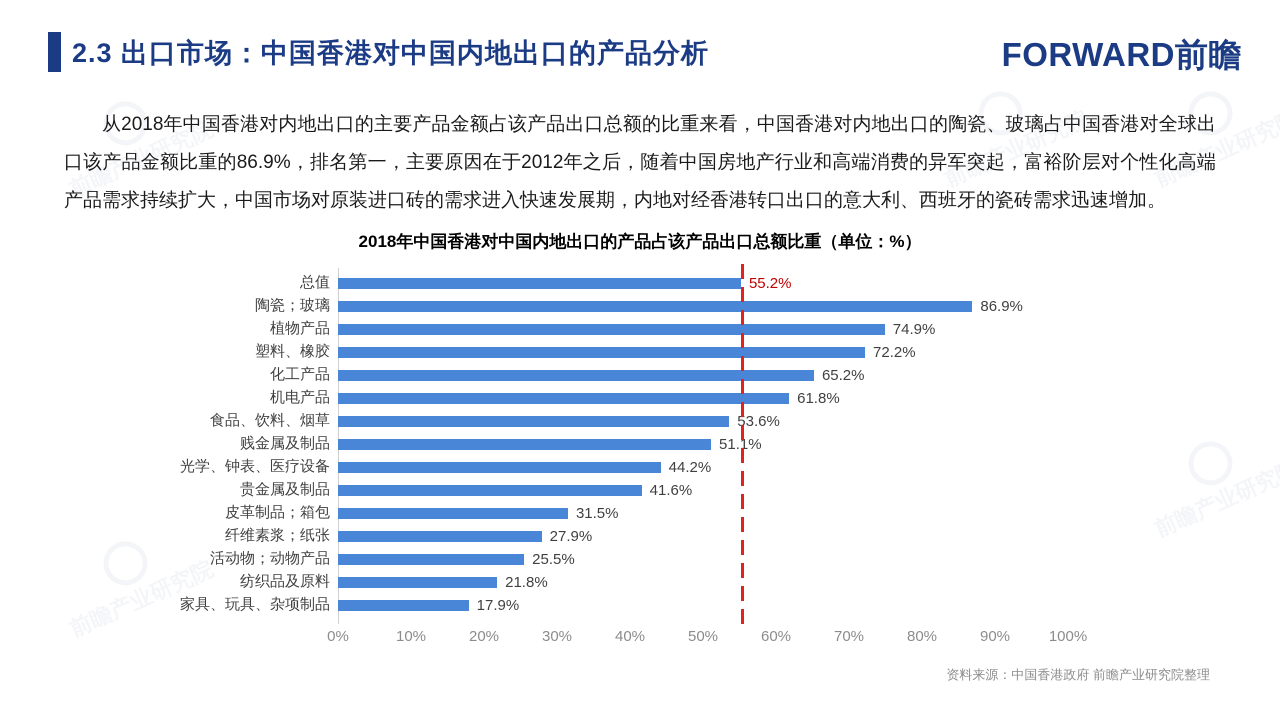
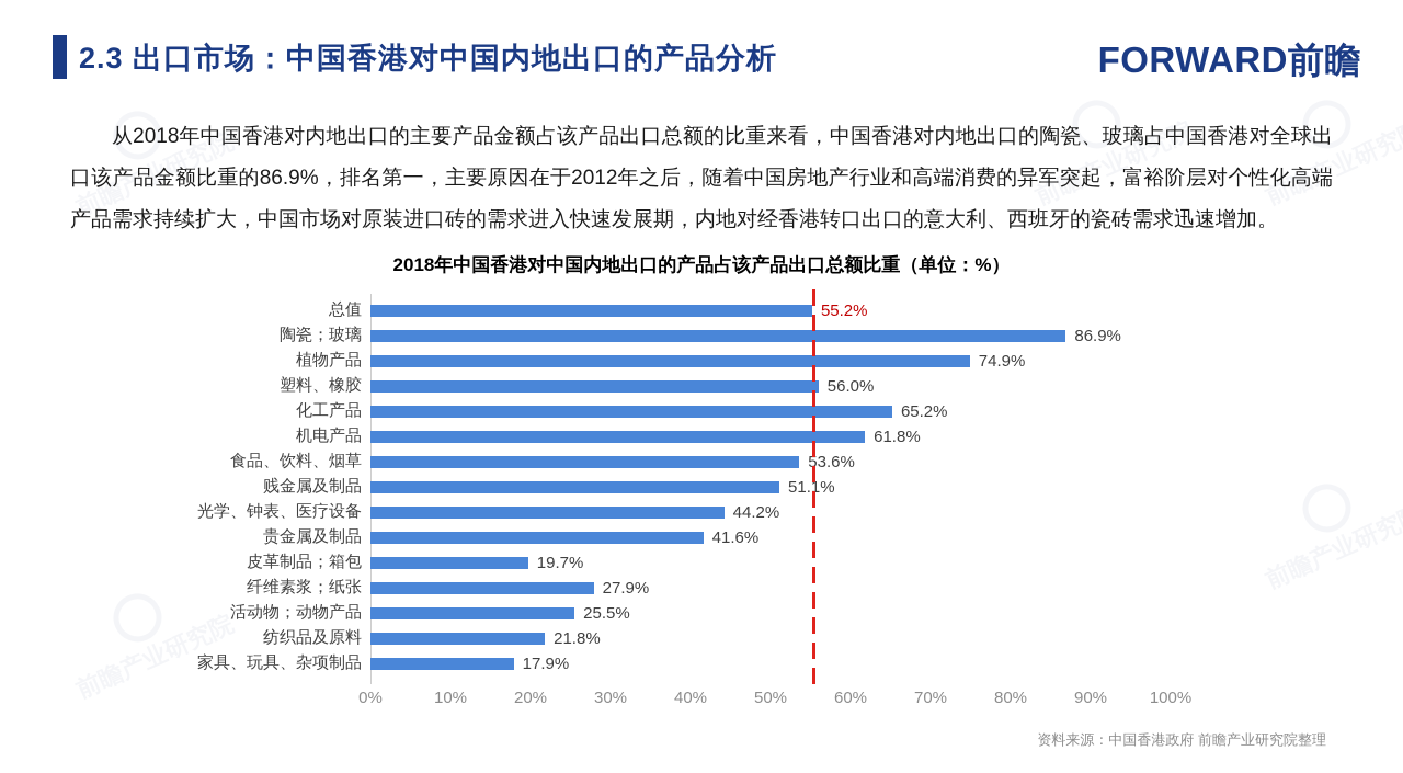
塑料、橡胶: 72.2% -> 56.0%
皮革制品；箱包: 31.5% -> 19.7%
